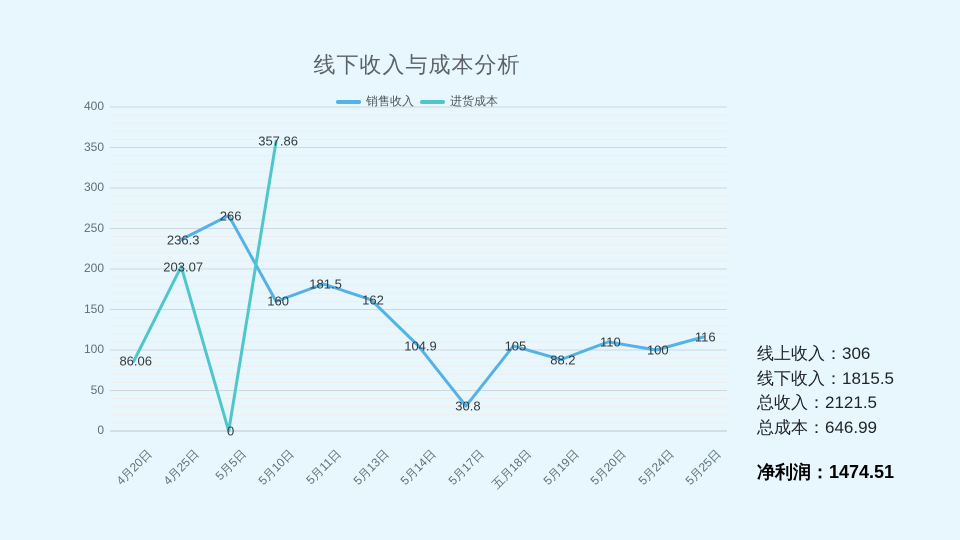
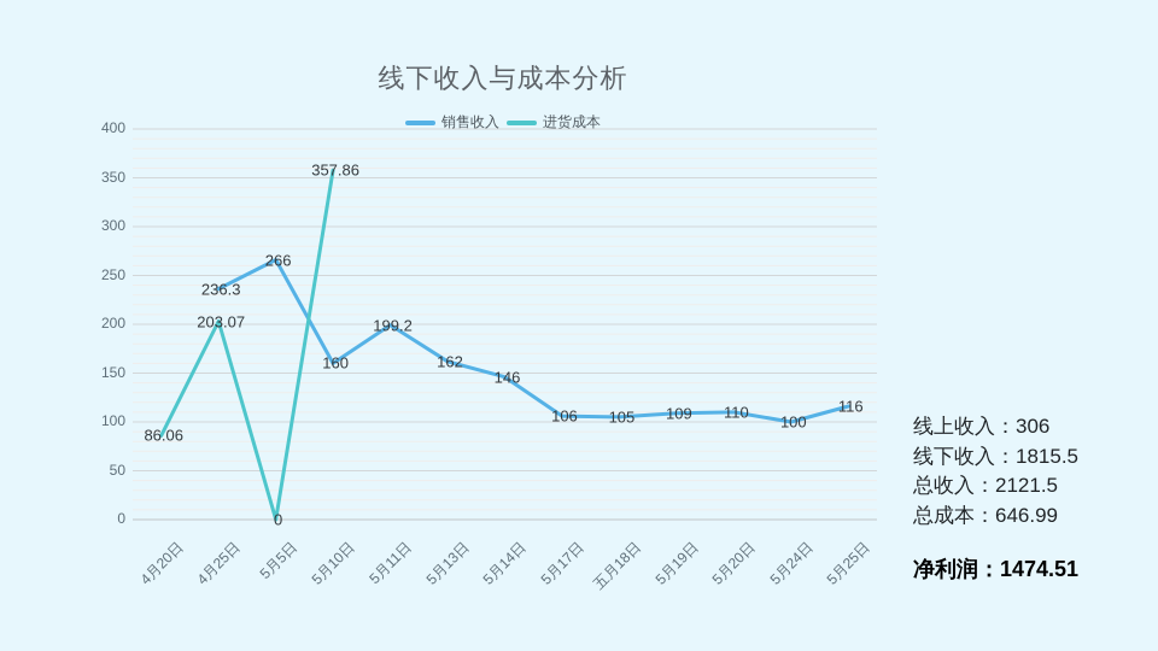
销售收入/5月11日: 181.5 -> 199.2
销售收入/5月14日: 104.9 -> 146
销售收入/5月17日: 30.8 -> 106
销售收入/5月19日: 88.2 -> 109
